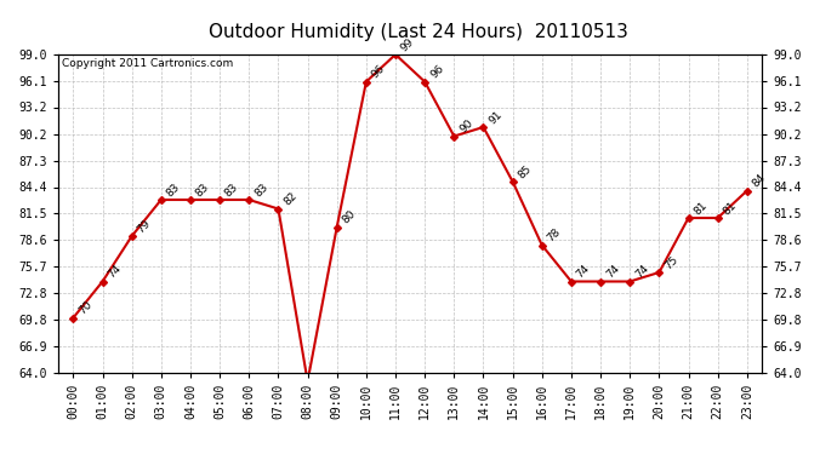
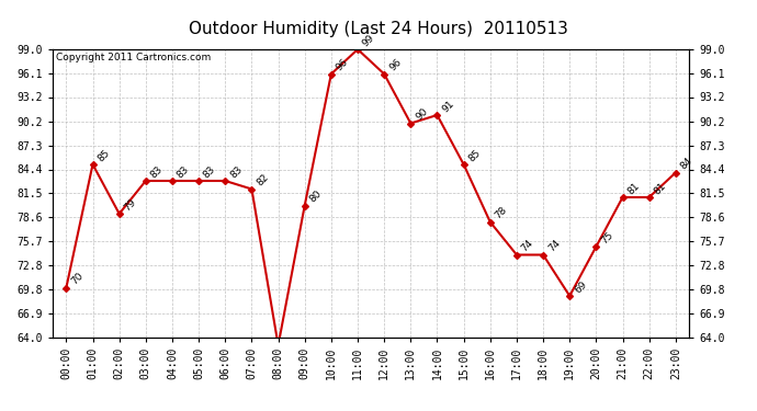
01:00: 74 -> 85
19:00: 74 -> 69
